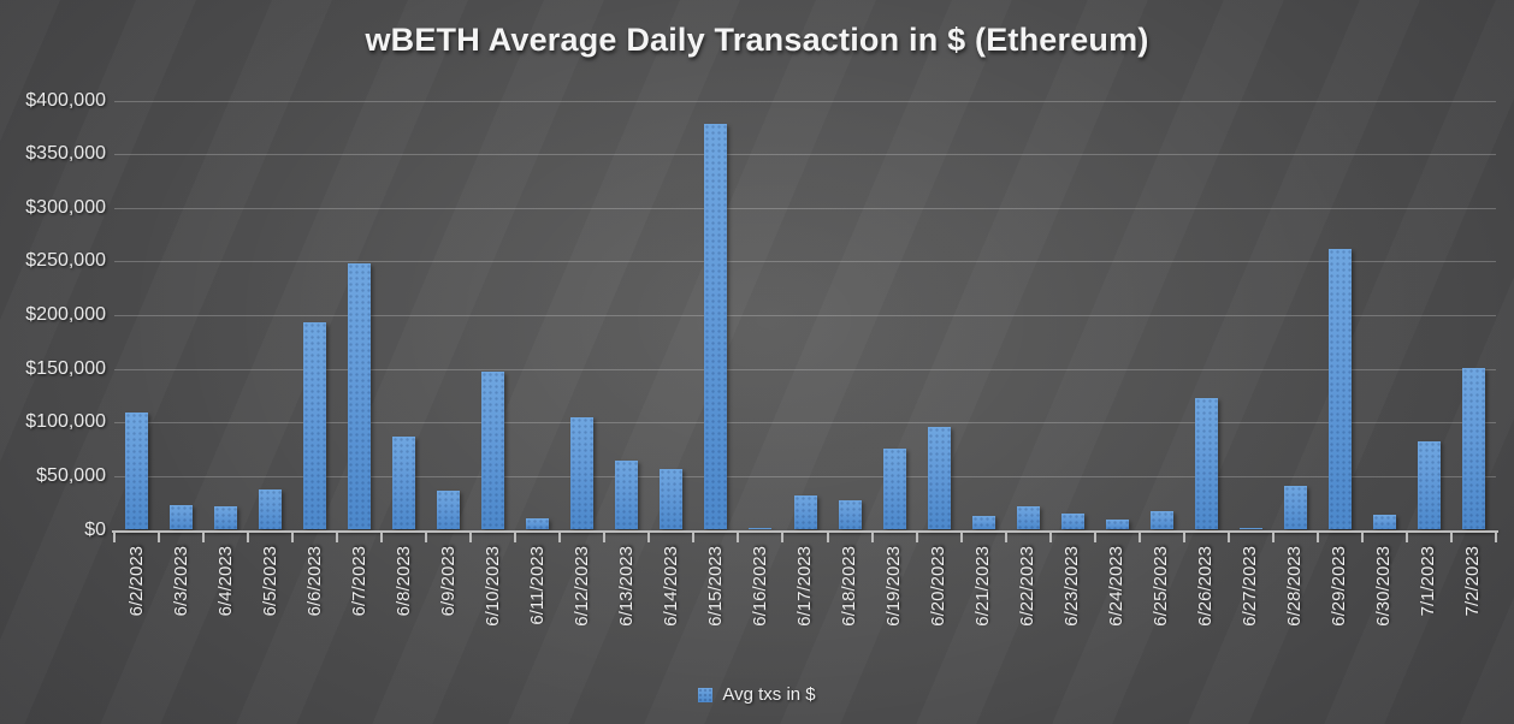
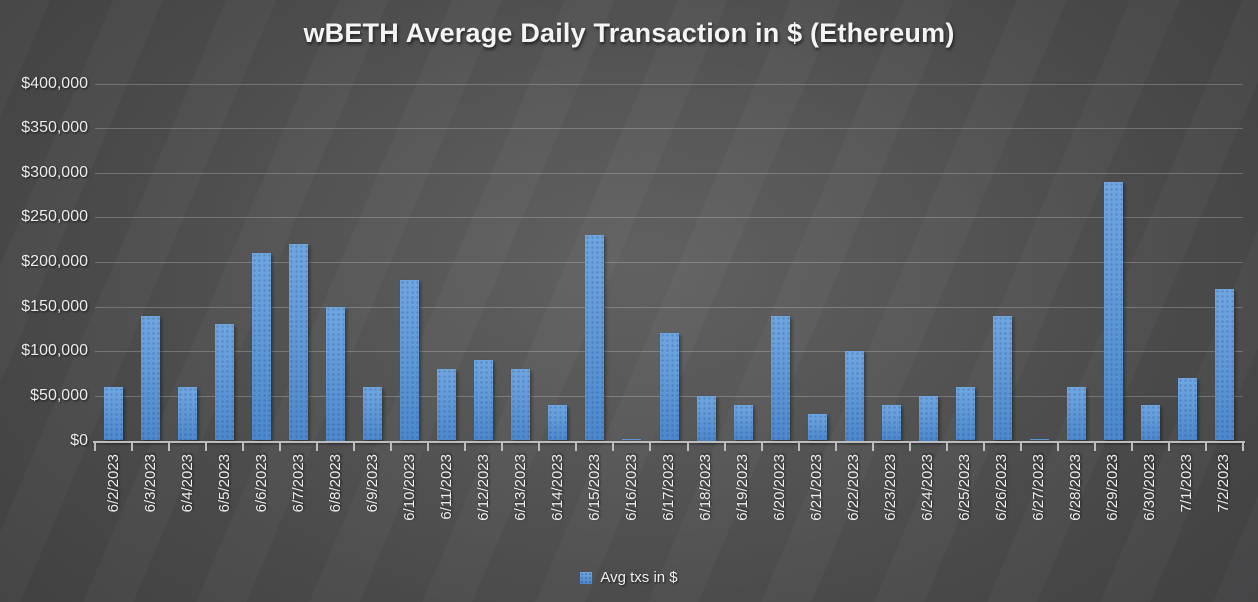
6/2/2023: $110000 -> $60000
6/3/2023: $20000 -> $140000
6/4/2023: $20000 -> $60000
6/5/2023: $40000 -> $130000
6/6/2023: $190000 -> $210000
6/7/2023: $250000 -> $220000
6/8/2023: $90000 -> $150000
6/9/2023: $40000 -> $60000
6/10/2023: $150000 -> $180000
6/11/2023: $10000 -> $80000
6/12/2023: $100000 -> $90000
6/13/2023: $60000 -> $80000
6/14/2023: $60000 -> $40000
6/15/2023: $380000 -> $230000
6/17/2023: $30000 -> $120000
6/18/2023: $30000 -> $50000
6/19/2023: $80000 -> $40000
6/20/2023: $100000 -> $140000
6/21/2023: $10000 -> $30000
6/22/2023: $20000 -> $100000
6/23/2023: $20000 -> $40000
6/24/2023: $10000 -> $50000
6/25/2023: $20000 -> $60000
6/26/2023: $120000 -> $140000
6/28/2023: $40000 -> $60000
6/29/2023: $260000 -> $290000
6/30/2023: $10000 -> $40000
7/1/2023: $80000 -> $70000
7/2/2023: $150000 -> $170000
